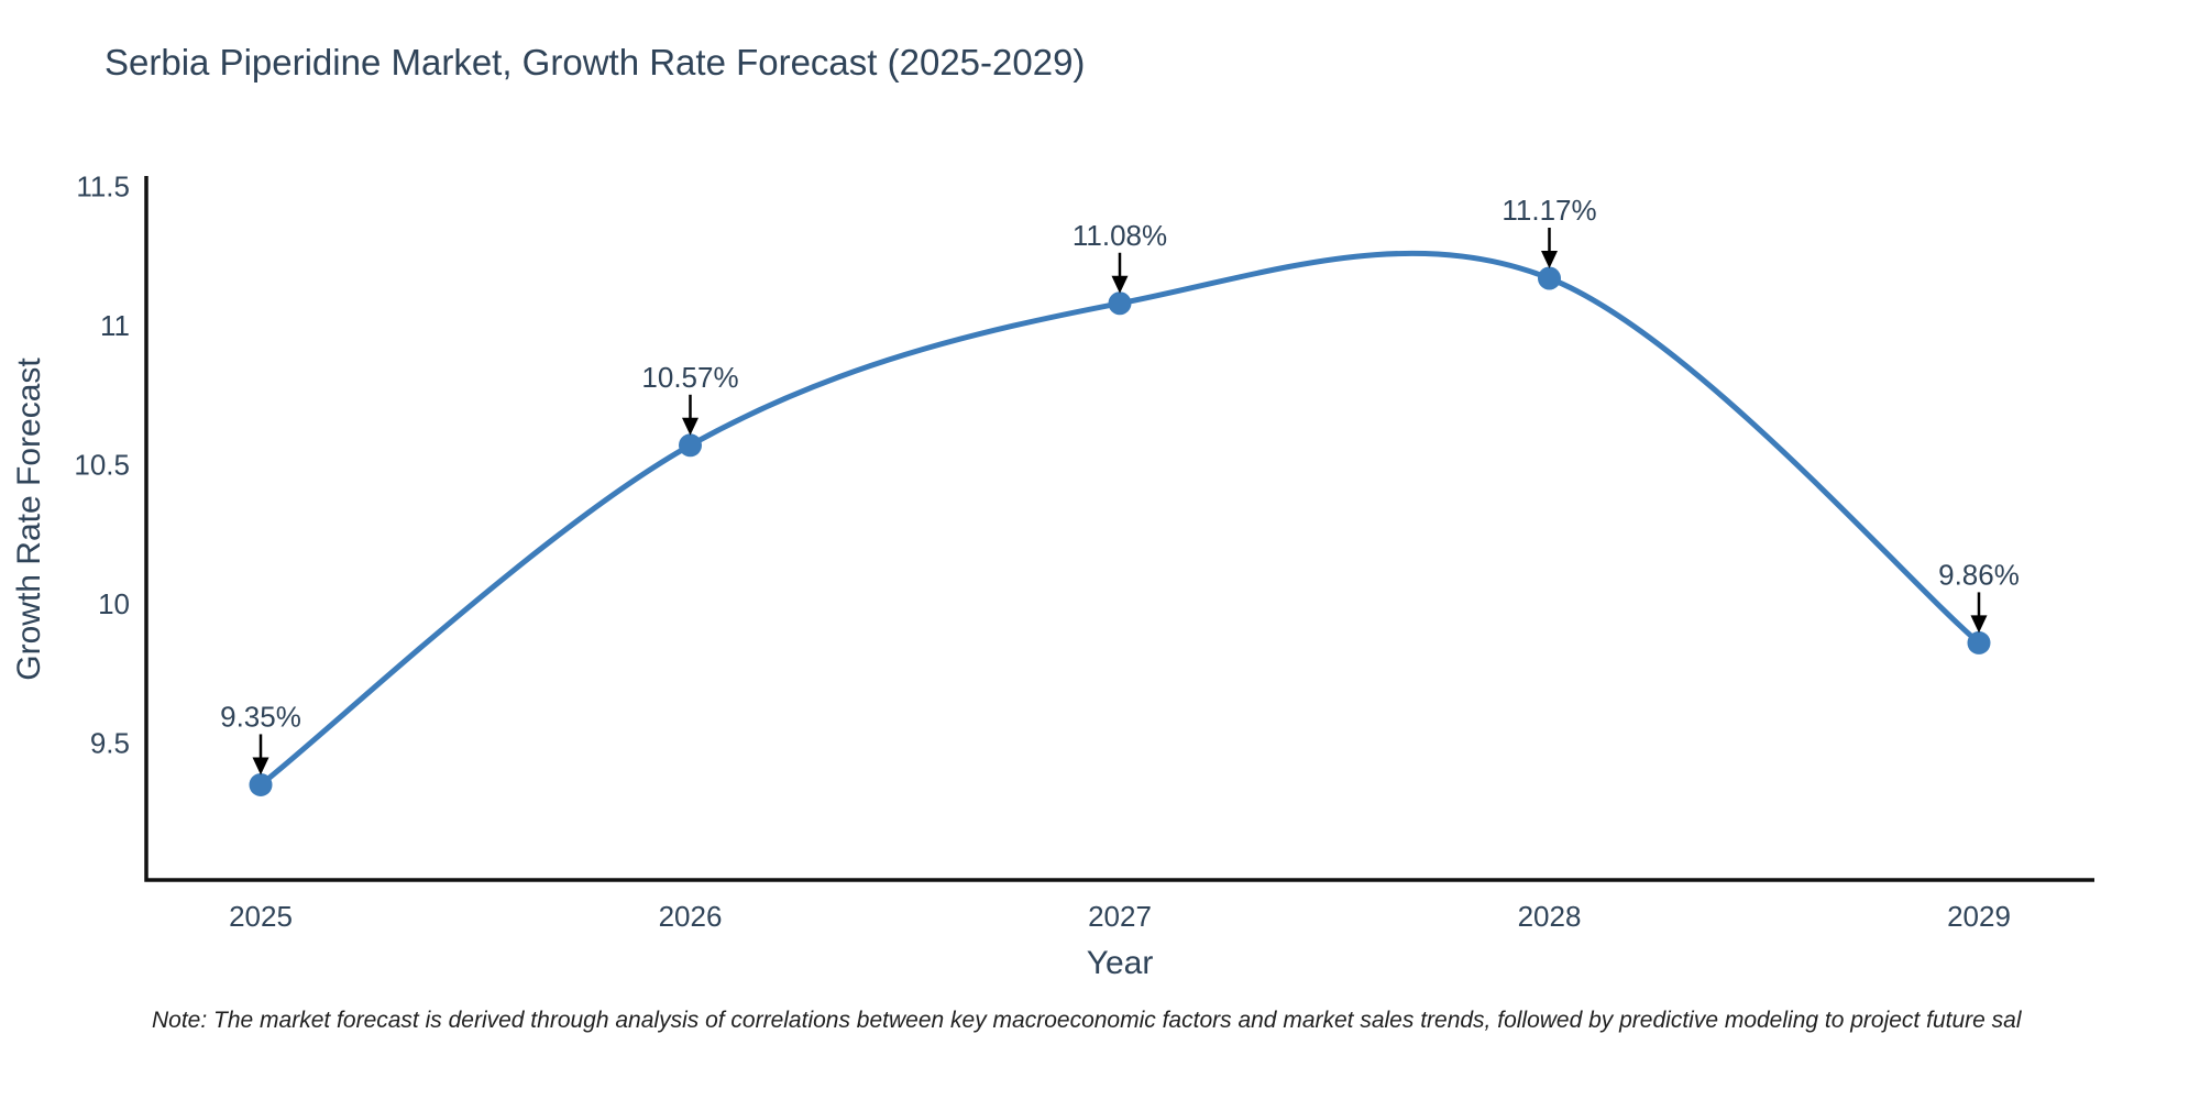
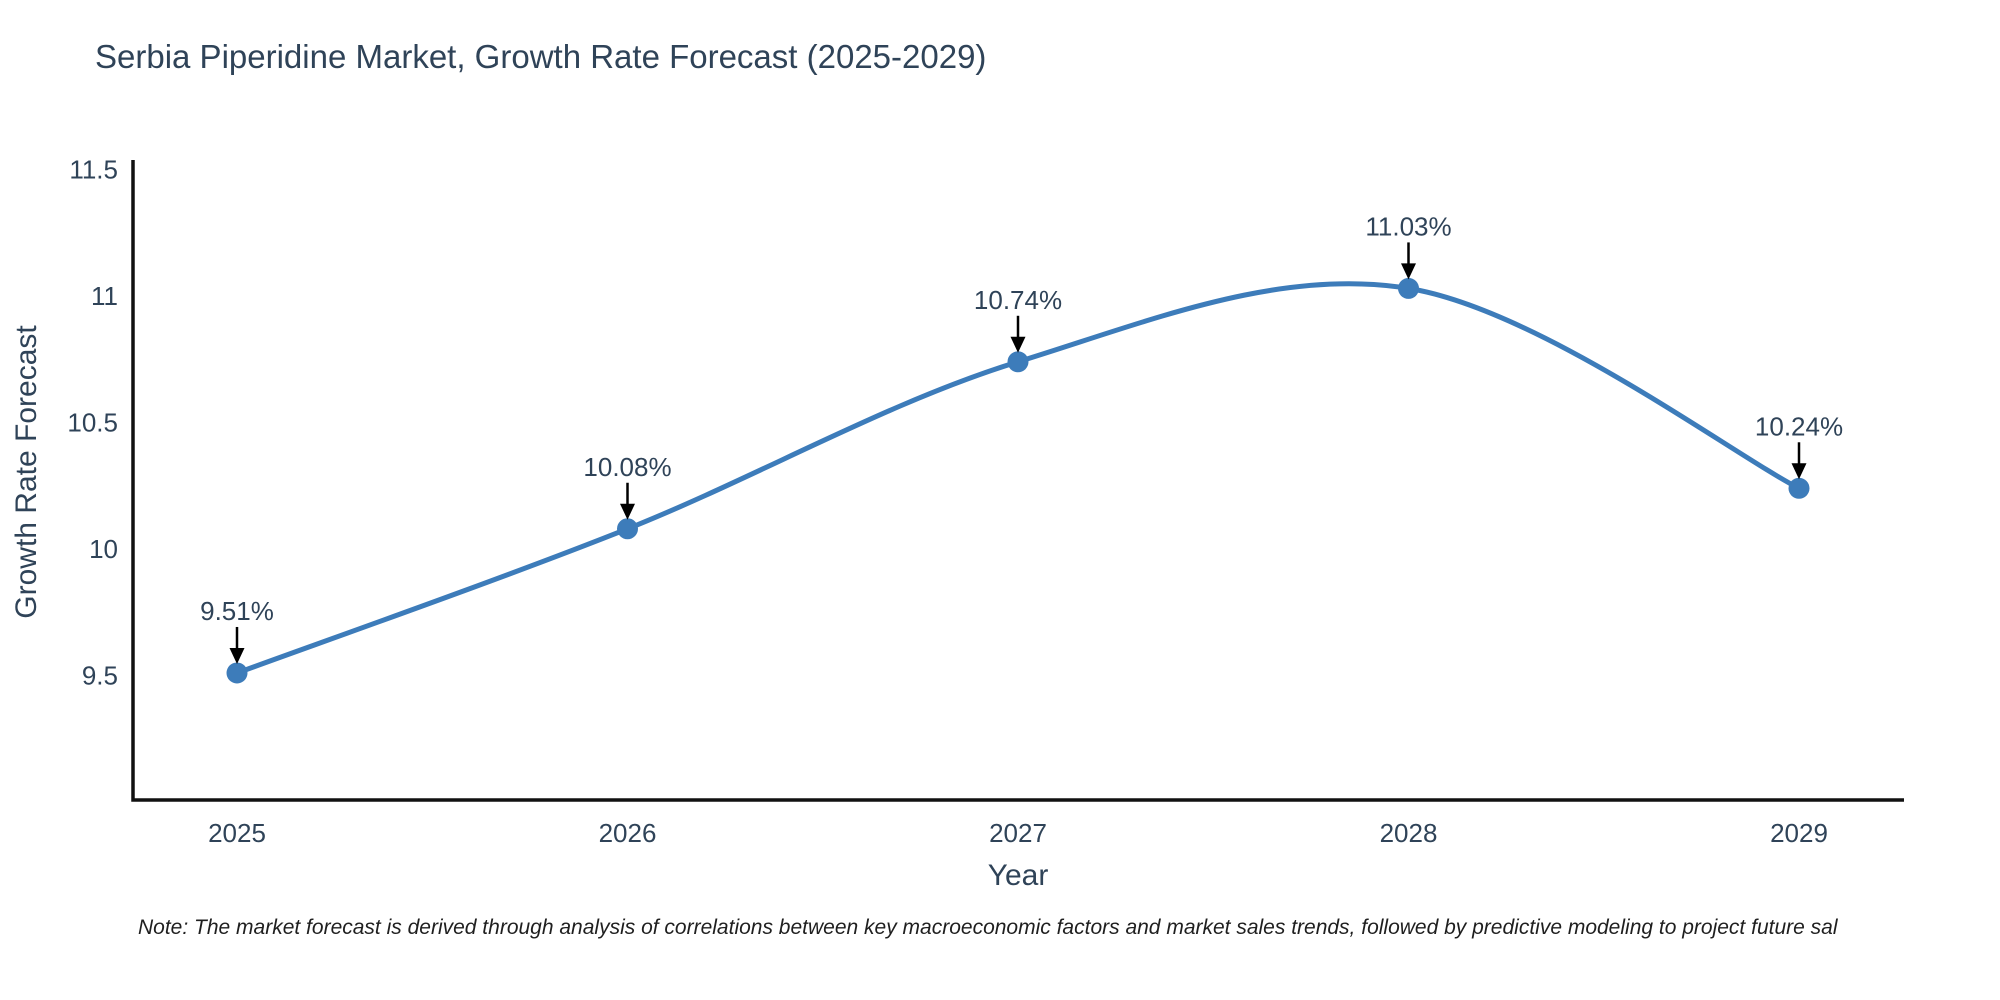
2025: 9.35% -> 9.51%
2026: 10.57% -> 10.08%
2027: 11.08% -> 10.74%
2028: 11.17% -> 11.03%
2029: 9.86% -> 10.24%
